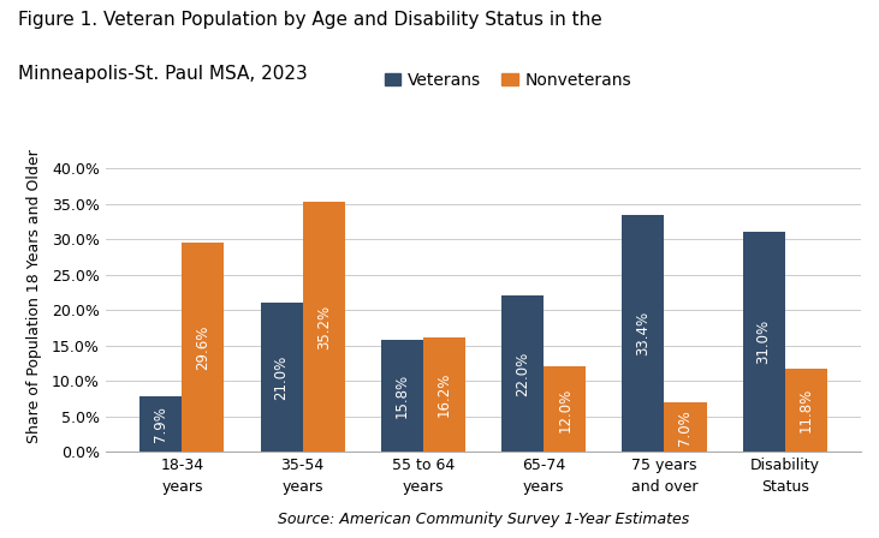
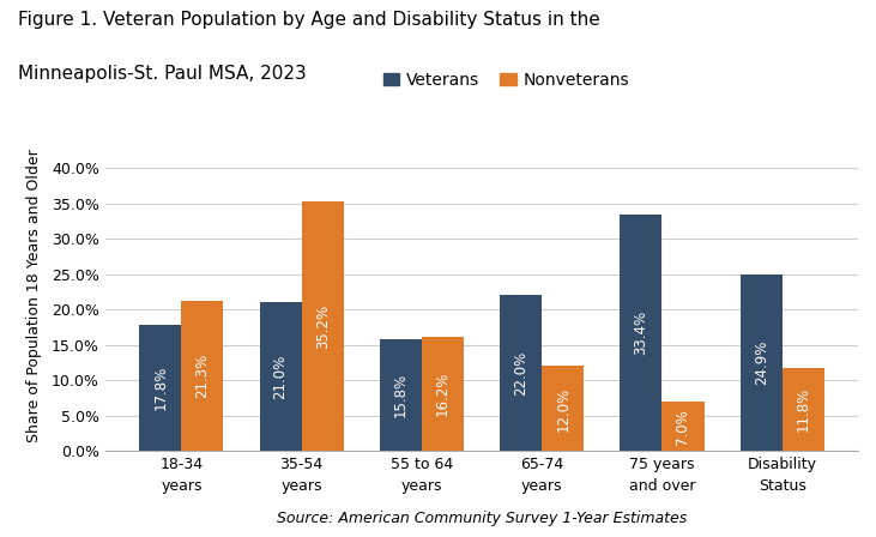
Veterans/18-34 years: 7.9% -> 17.8%
Nonveterans/18-34 years: 29.6% -> 21.3%
Veterans/Disability Status: 31.0% -> 24.9%
